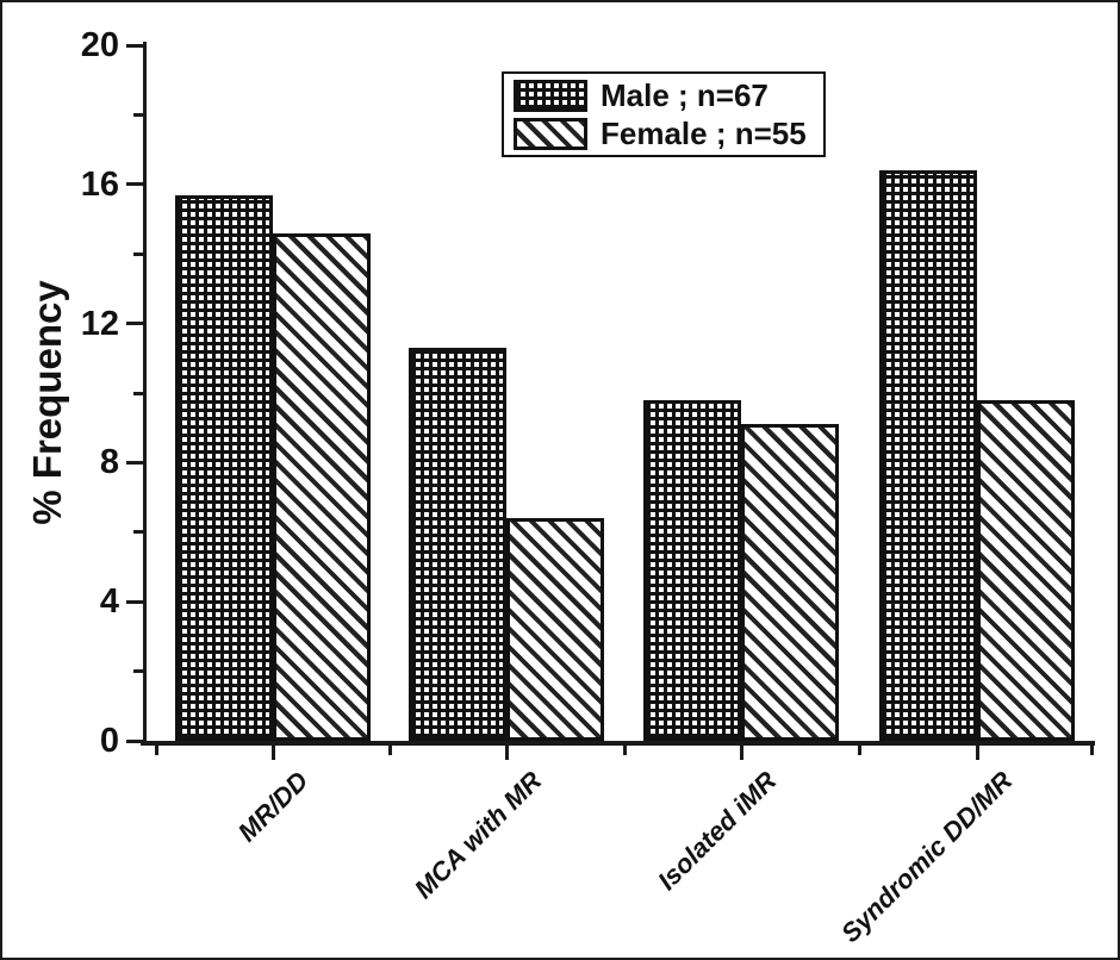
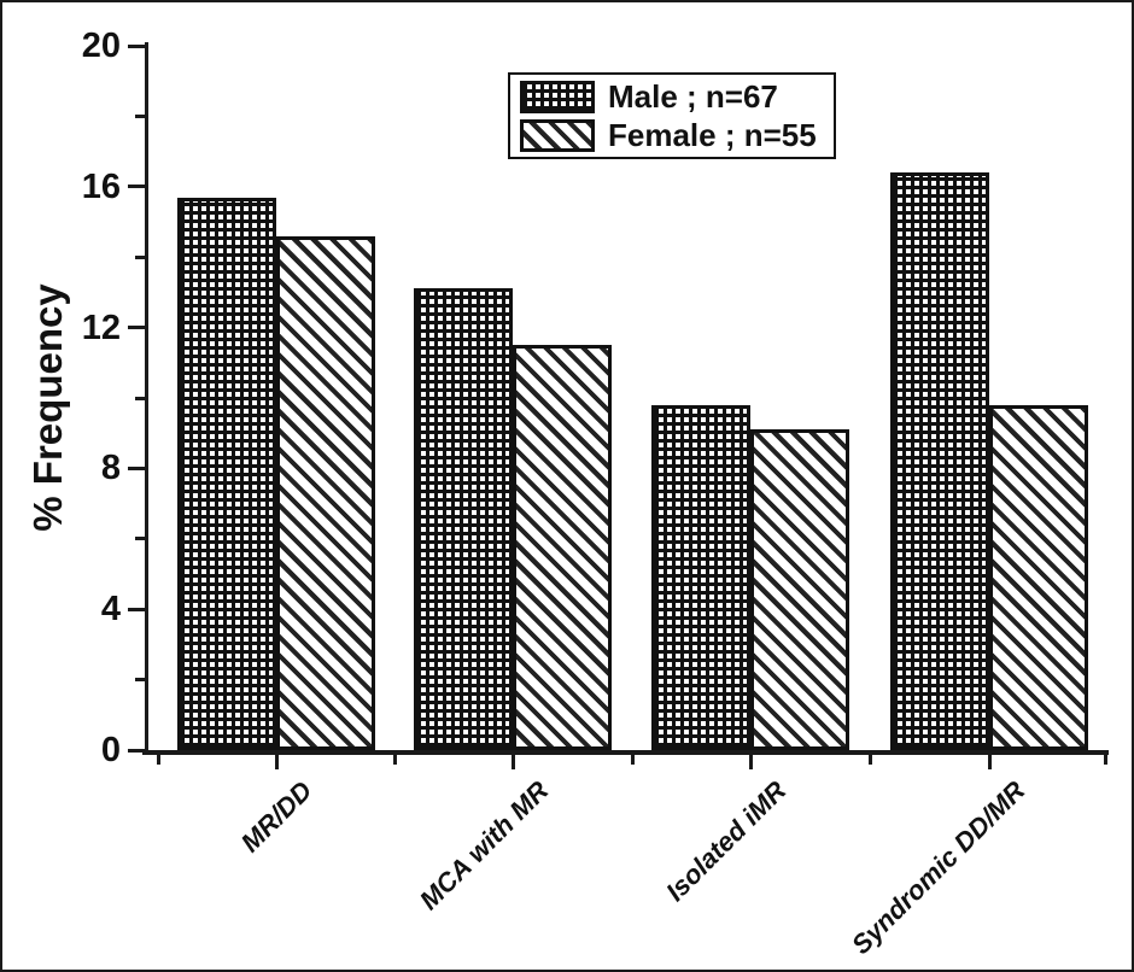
Male ; n=67/MCA with MR: 11.3 -> 13.1
Female ; n=55/MCA with MR: 6.4 -> 11.5
